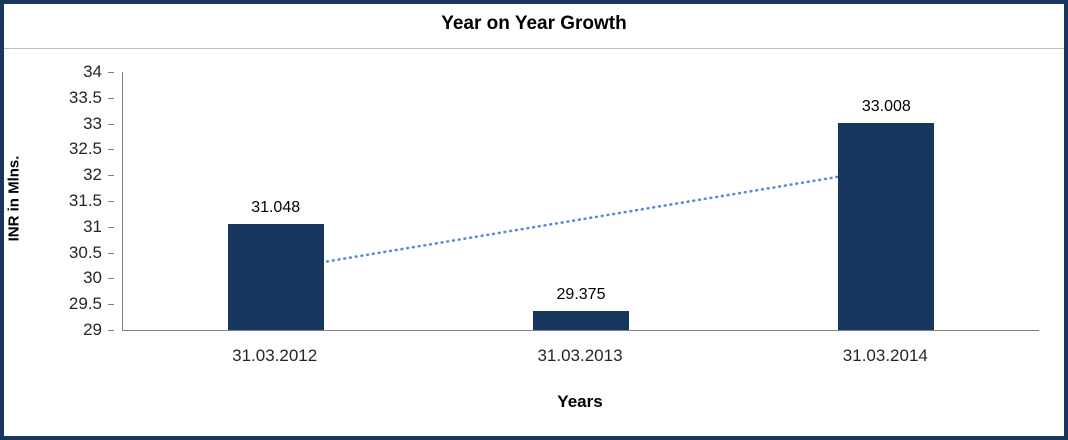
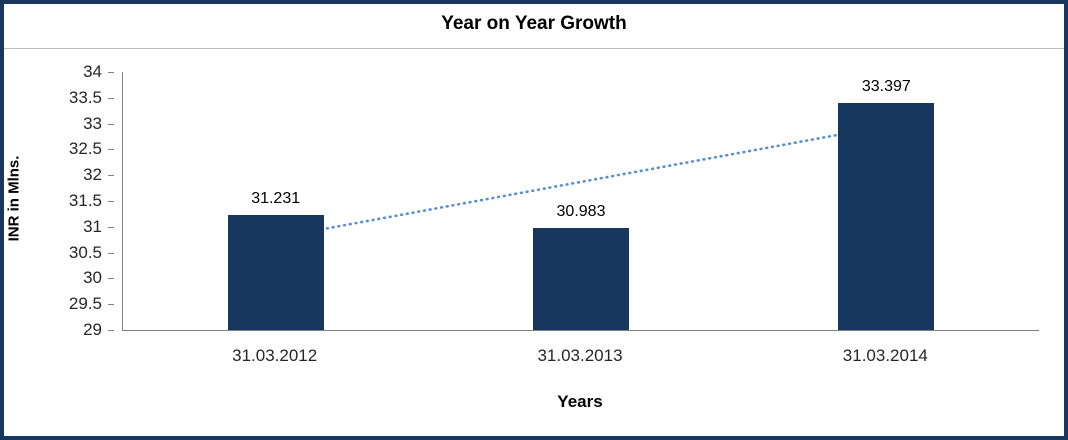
31.03.2012: 31.048 -> 31.231
31.03.2013: 29.375 -> 30.983
31.03.2014: 33.008 -> 33.397
